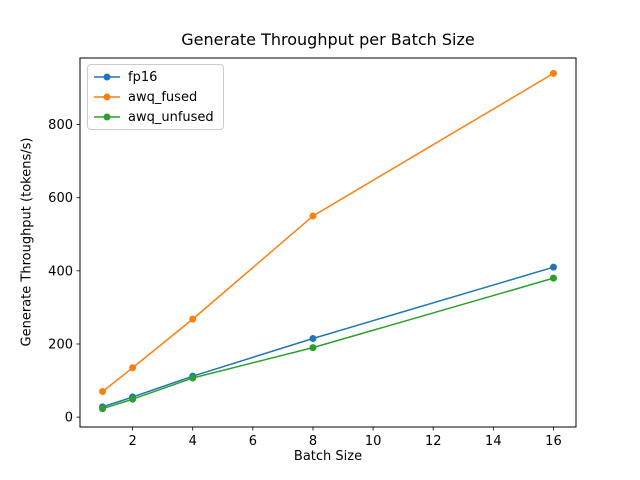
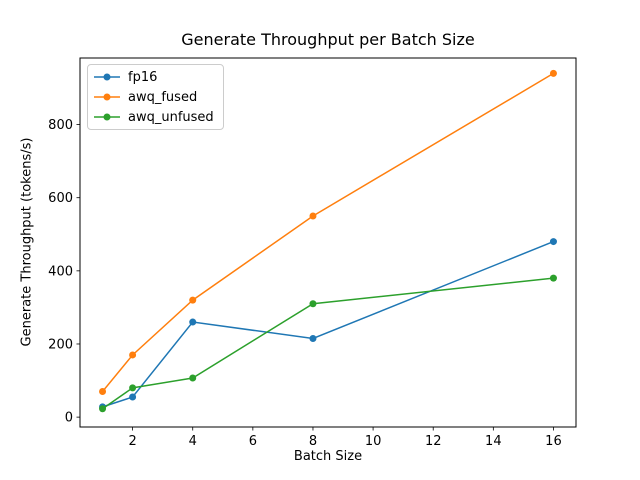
awq_fused/2: 140 -> 170
awq_unfused/2: 50 -> 80
fp16/4: 110 -> 260
awq_fused/4: 270 -> 320
awq_unfused/8: 190 -> 310
fp16/16: 410 -> 480
